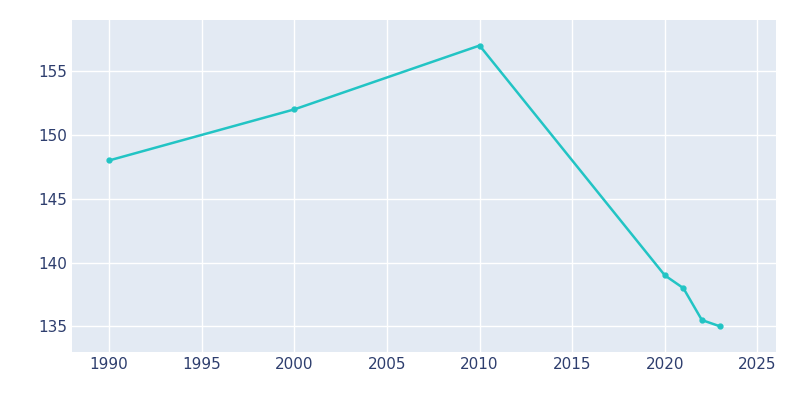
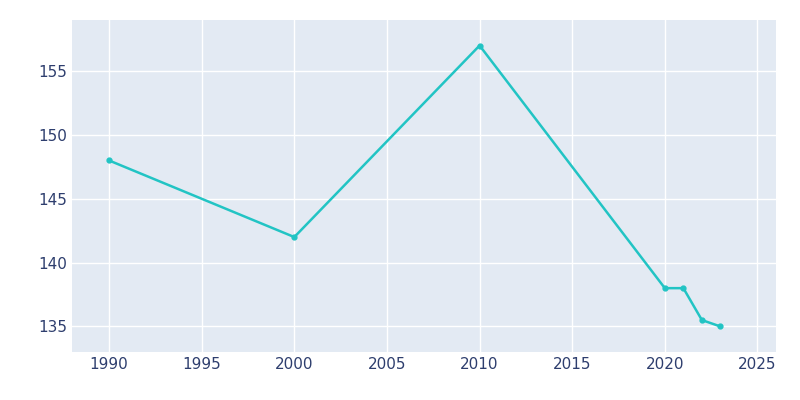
2000: 152.0 -> 142.0
2020: 139.0 -> 138.0
